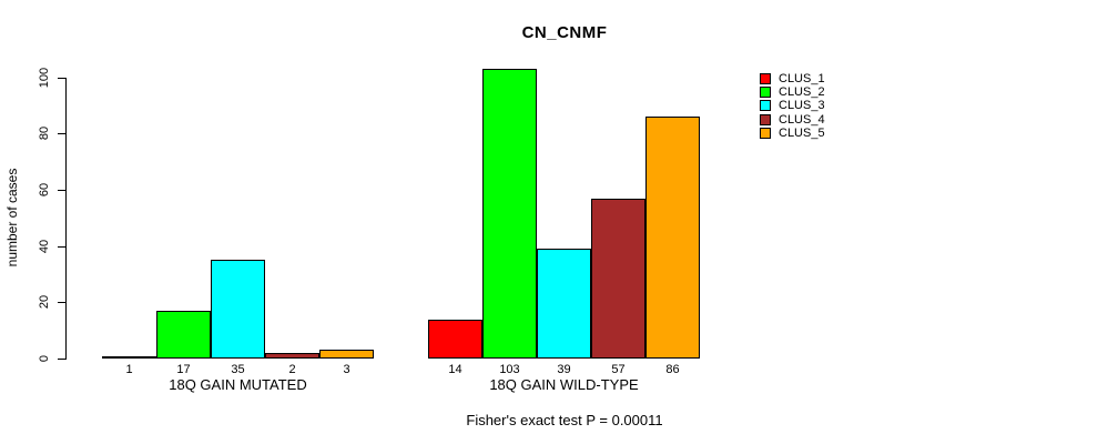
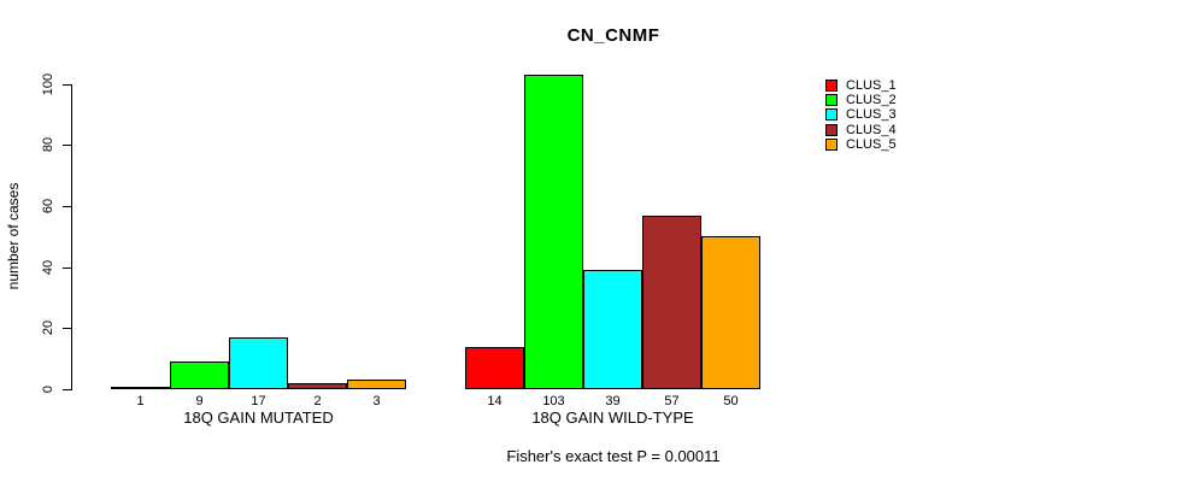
CLUS_2/18Q GAIN MUTATED: 17 -> 9
CLUS_3/18Q GAIN MUTATED: 35 -> 17
CLUS_5/18Q GAIN WILD-TYPE: 86 -> 50
